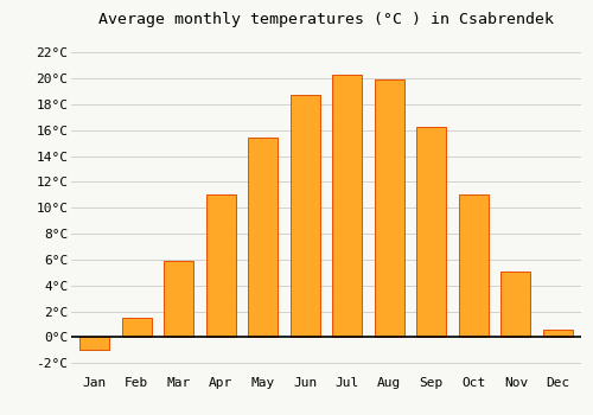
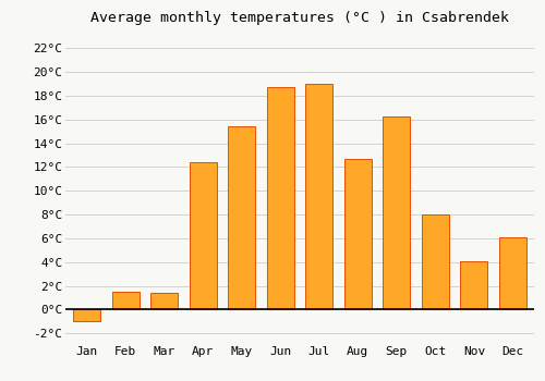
Mar: 5.9°C -> 1.4°C
Apr: 11.0°C -> 12.4°C
Jul: 20.3°C -> 19.0°C
Aug: 19.9°C -> 12.7°C
Oct: 11.0°C -> 8.0°C
Nov: 5.1°C -> 4.1°C
Dec: 0.6°C -> 6.1°C
